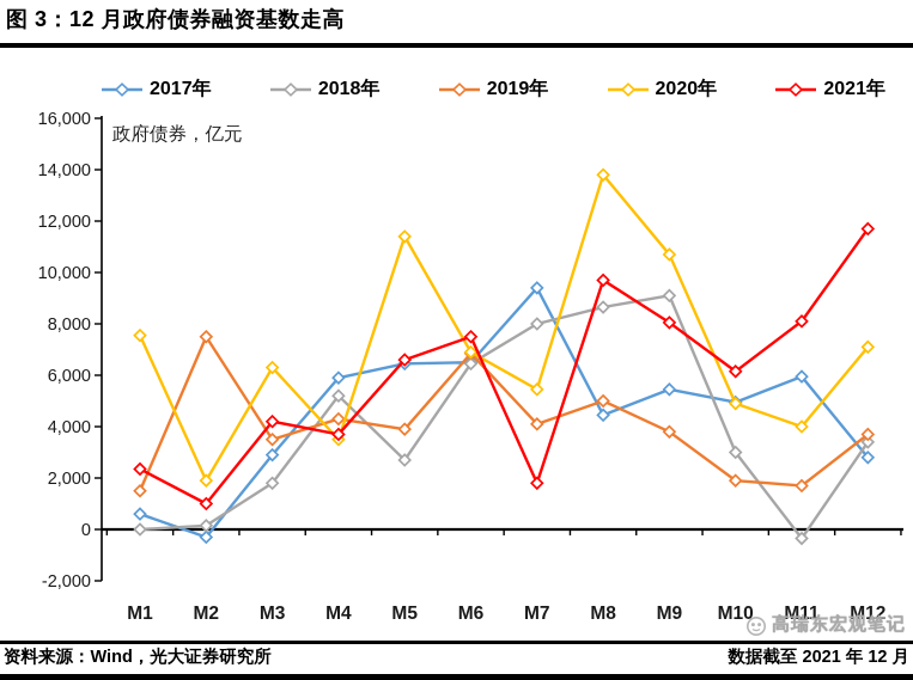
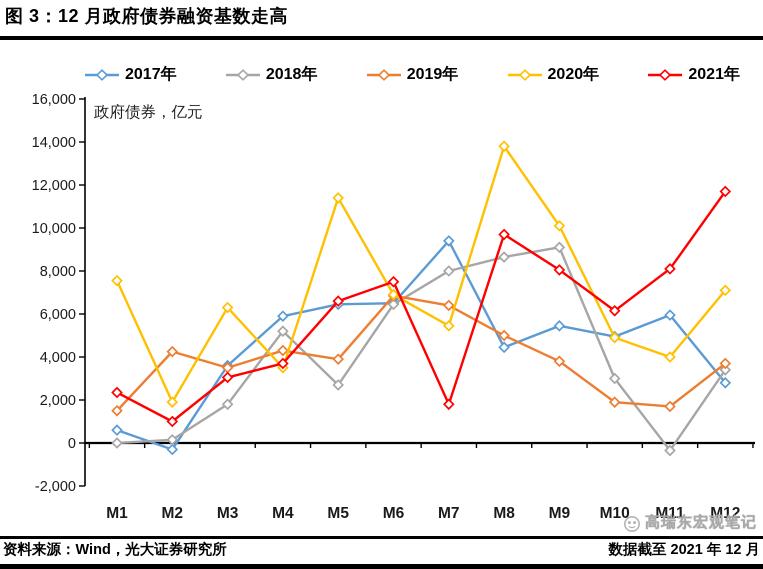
2019年/M2: 7500 -> 4200
2017年/M3: 2900 -> 3600
2021年/M3: 4200 -> 3000
2019年/M7: 4100 -> 6400
2020年/M9: 10700 -> 10100
